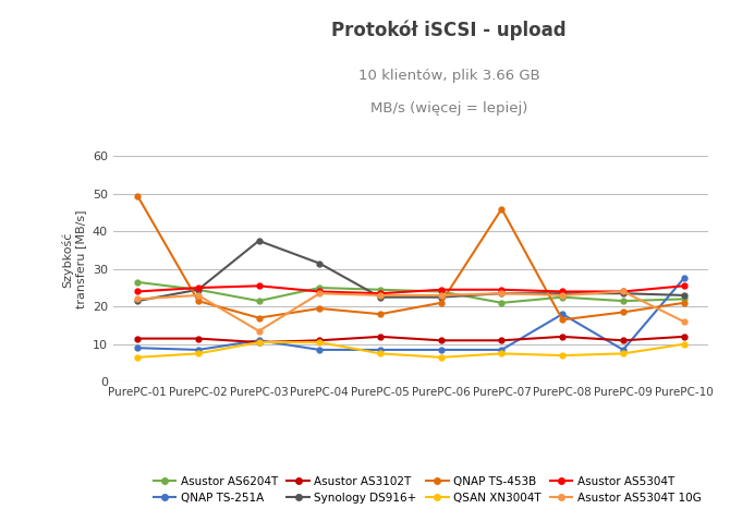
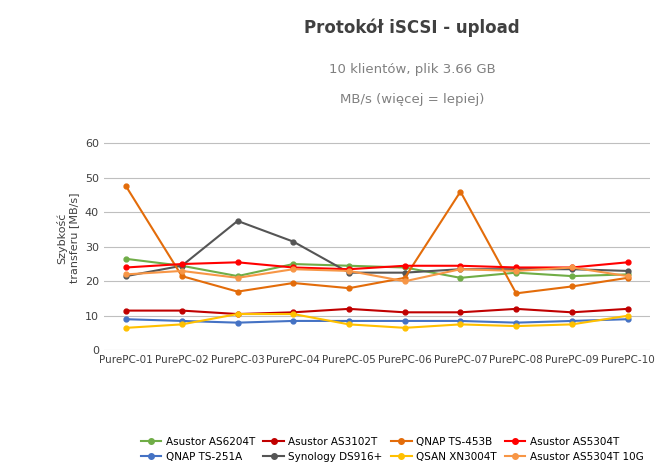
QNAP TS-453B/PurePC-01: 49.5 -> 47.5
QNAP TS-251A/PurePC-03: 11.0 -> 8.0
Asustor AS5304T 10G/PurePC-03: 13.5 -> 21.0
Asustor AS5304T 10G/PurePC-06: 23.0 -> 20.0
QNAP TS-251A/PurePC-08: 18.0 -> 8.0
QNAP TS-251A/PurePC-10: 27.5 -> 9.0
Asustor AS5304T 10G/PurePC-10: 16.0 -> 21.5
